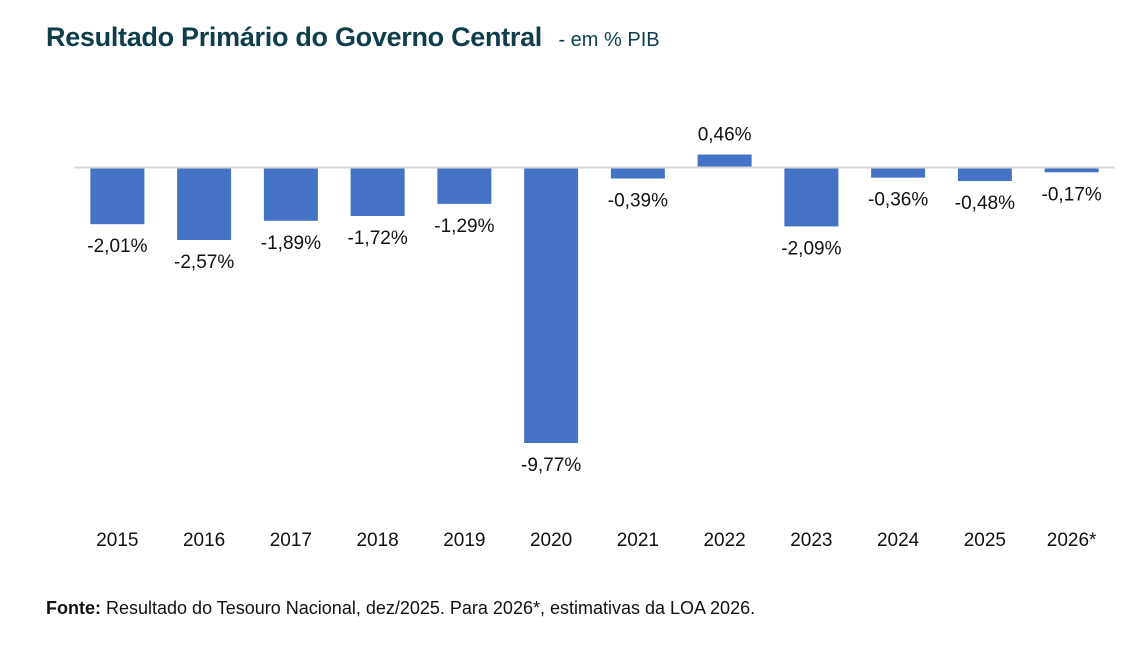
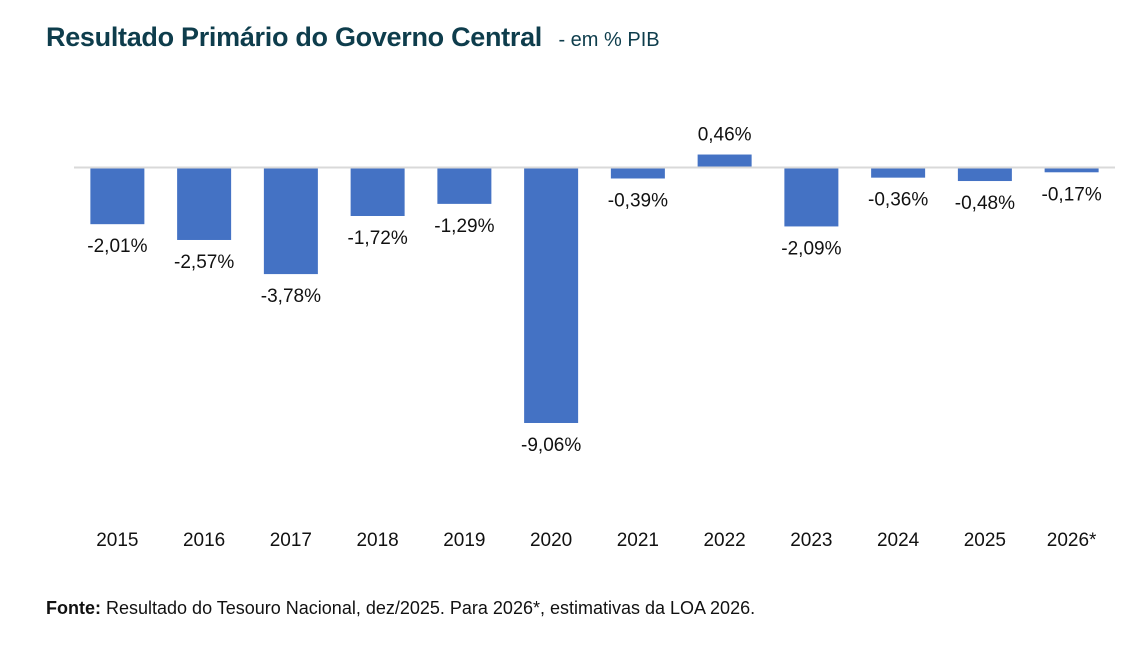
2017: -1,89% -> -3,78%
2020: -9,77% -> -9,06%
